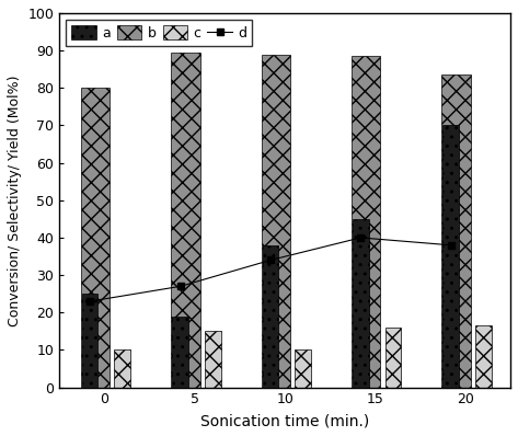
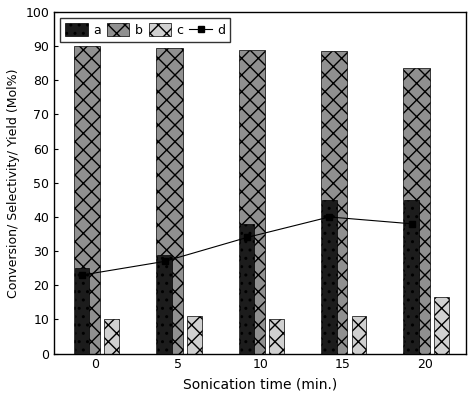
b/0: 80.0 -> 90.0
a/5: 19 -> 29
c/5: 15.0 -> 11.0
c/15: 16.0 -> 11.0
a/20: 70 -> 45
